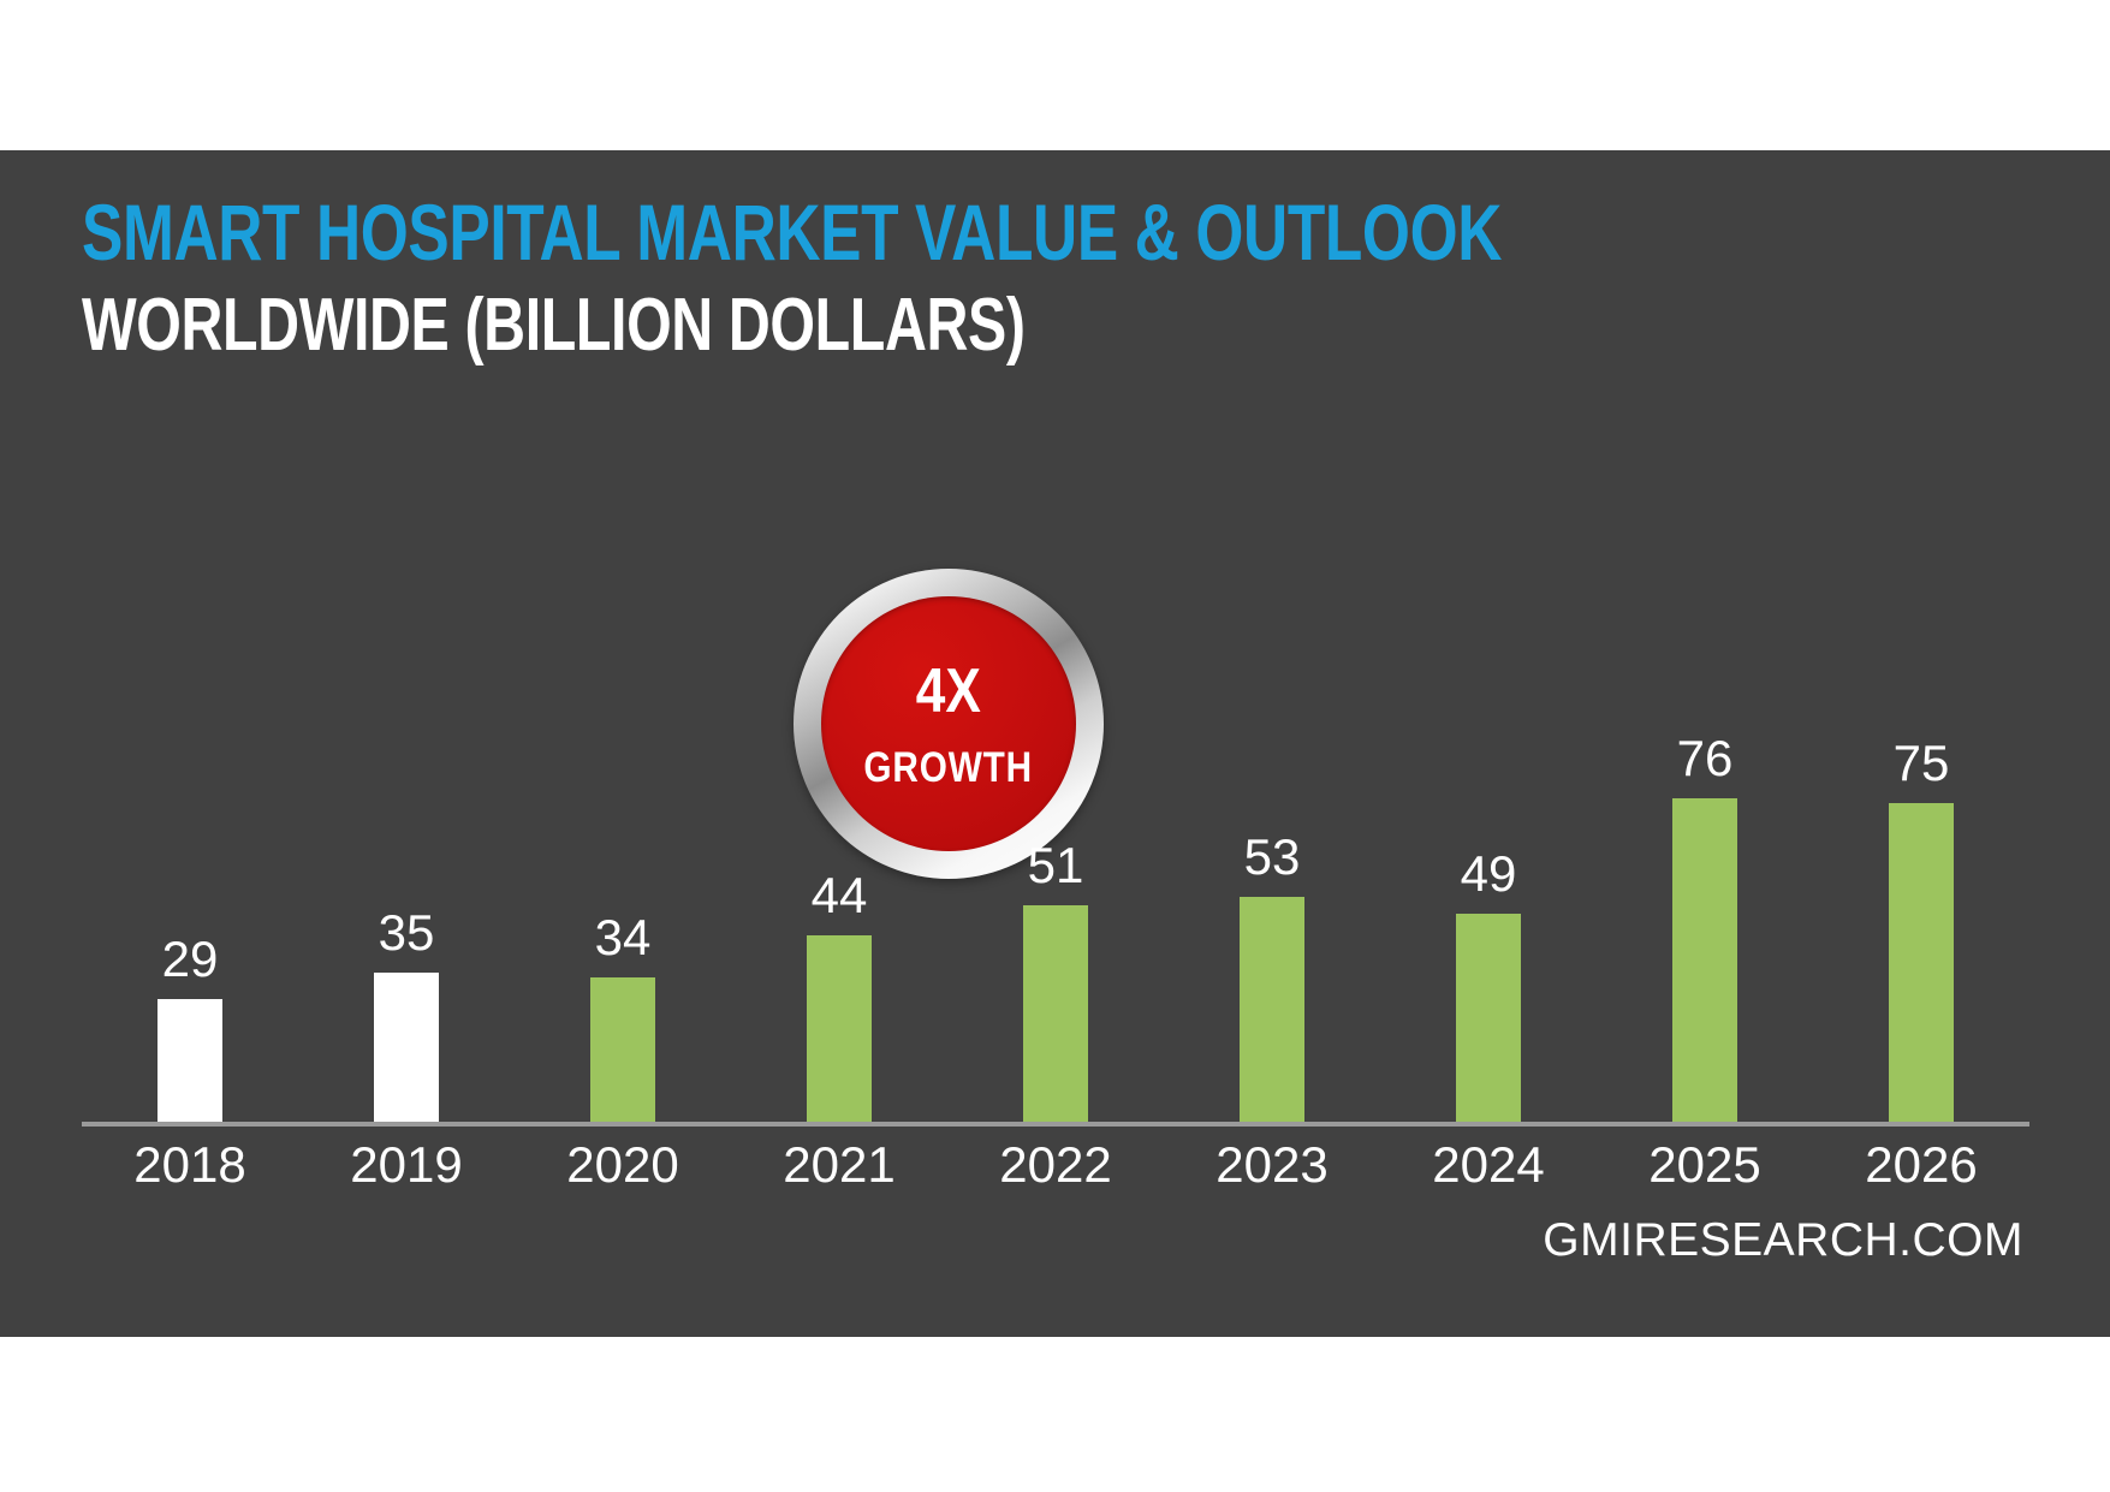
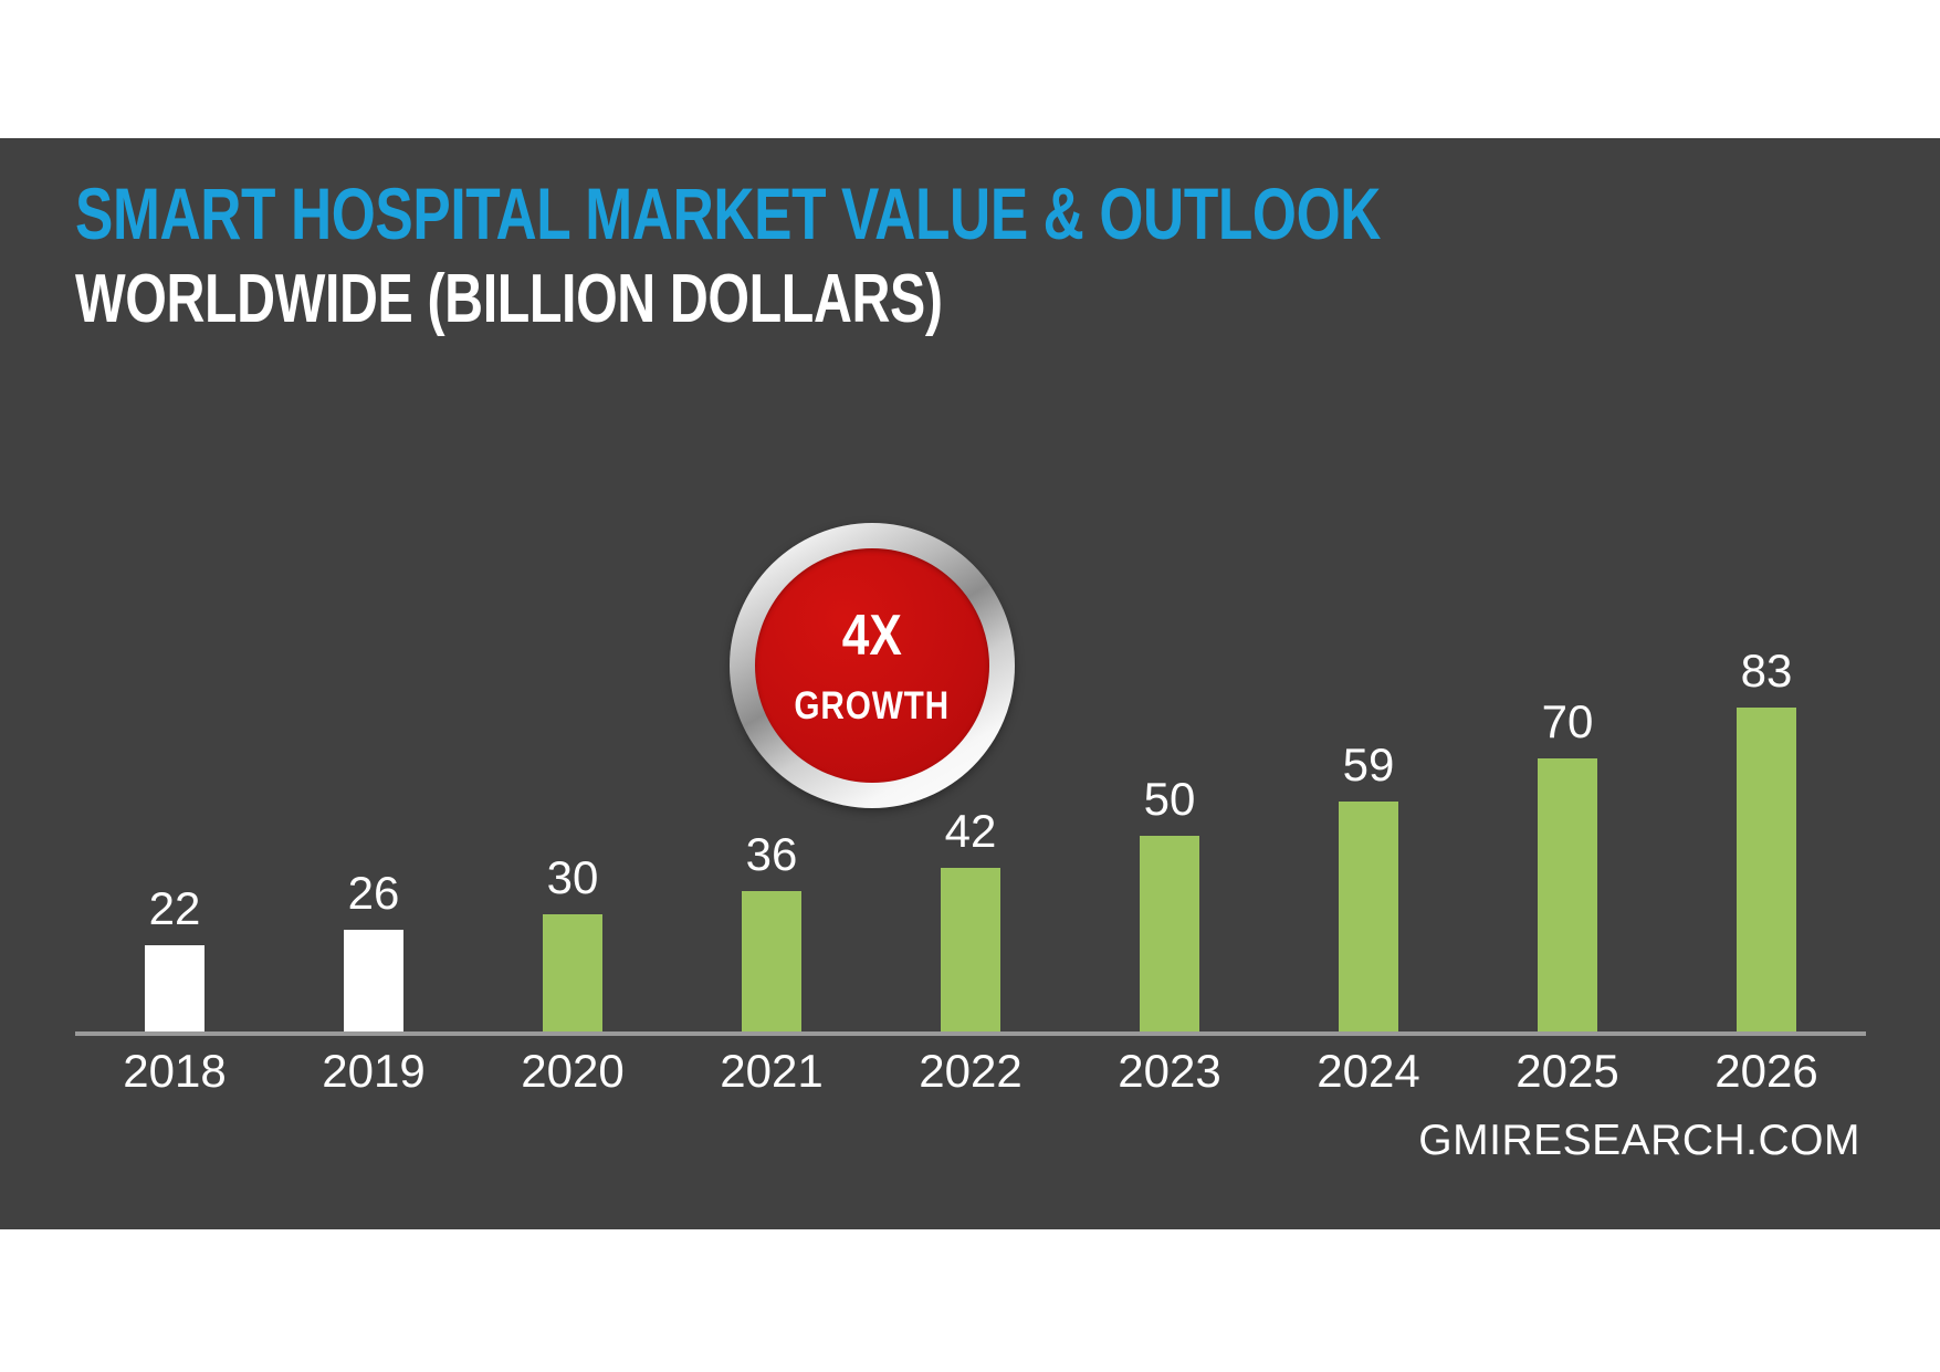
2018: 29 -> 22
2019: 35 -> 26
2020: 34 -> 30
2021: 44 -> 36
2022: 51 -> 42
2023: 53 -> 50
2024: 49 -> 59
2025: 76 -> 70
2026: 75 -> 83
